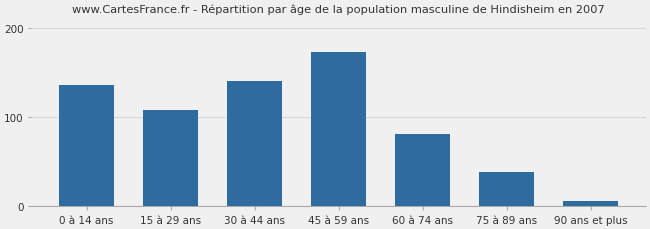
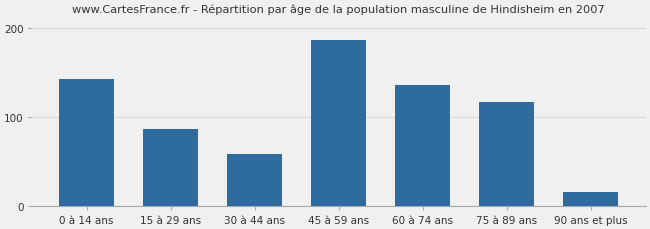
0 à 14 ans: 135 -> 142
15 à 29 ans: 108 -> 86
30 à 44 ans: 140 -> 58
45 à 59 ans: 172 -> 186
60 à 74 ans: 80 -> 136
75 à 89 ans: 38 -> 116
90 ans et plus: 5 -> 16
